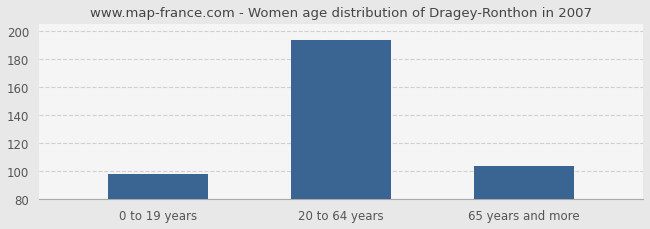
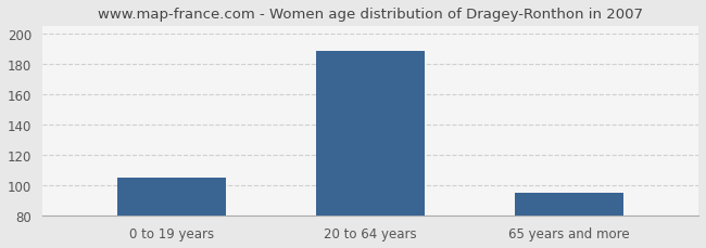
0 to 19 years: 98 -> 105
20 to 64 years: 194 -> 189
65 years and more: 104 -> 95
